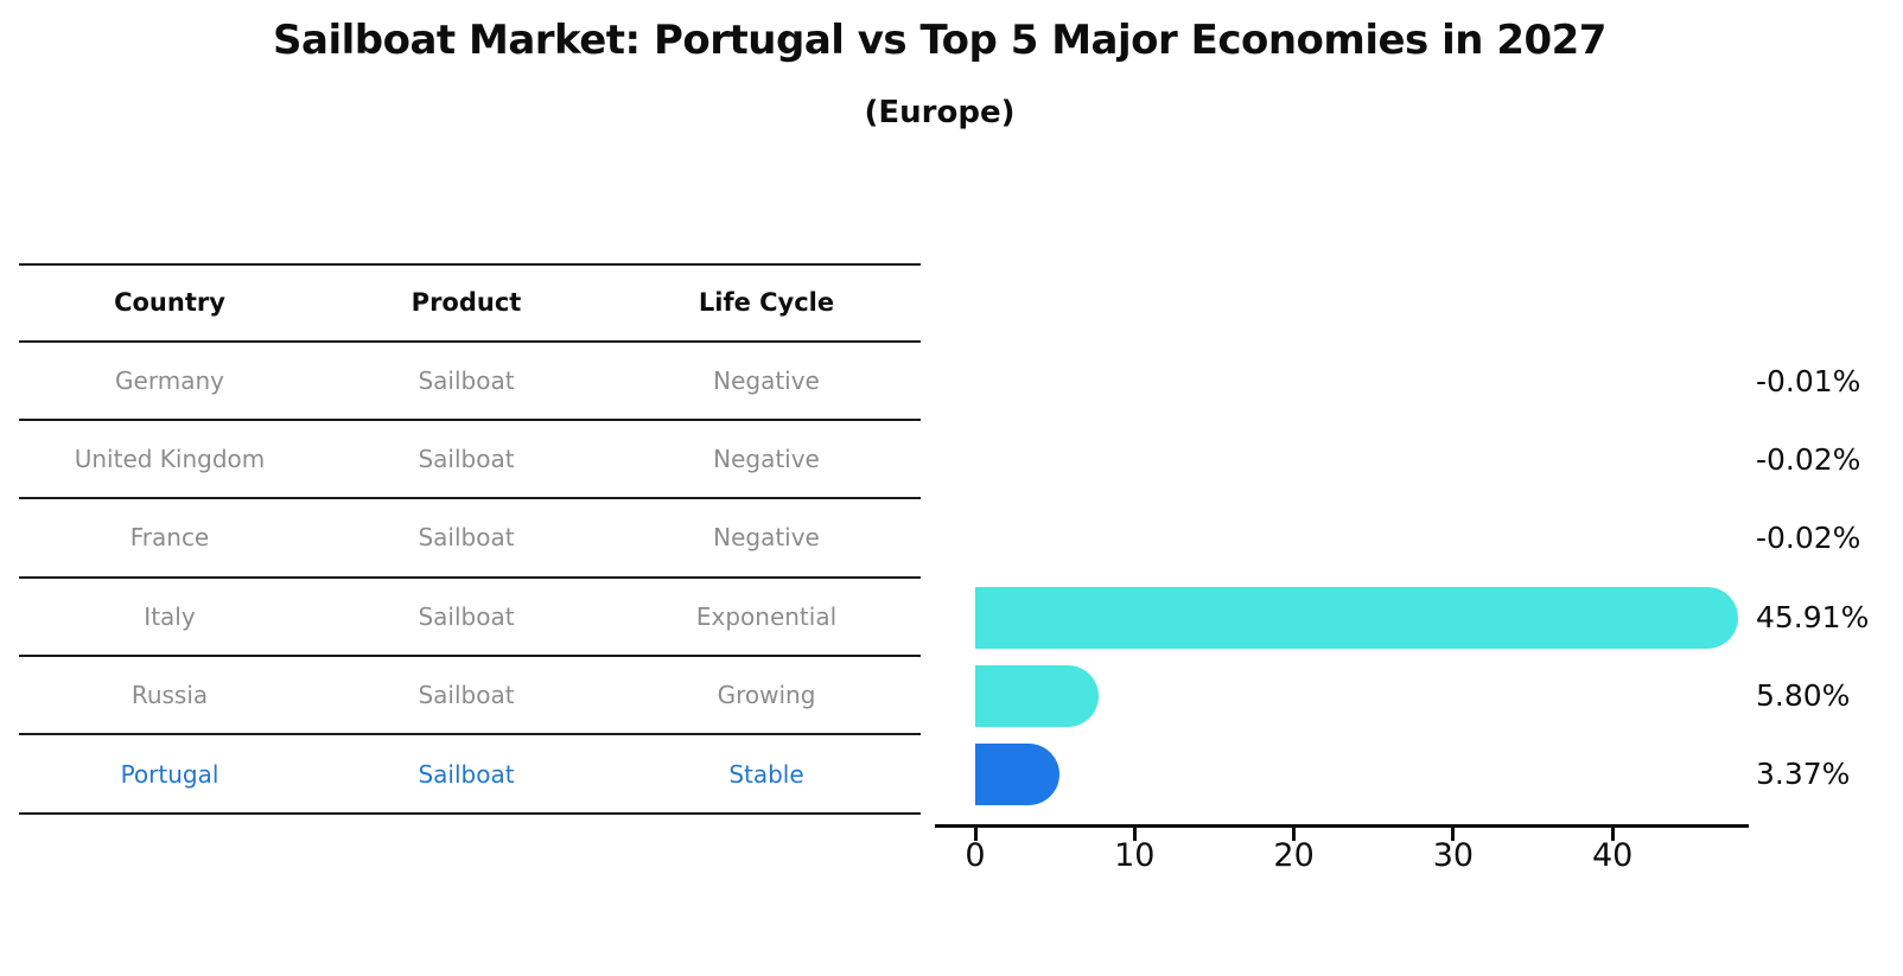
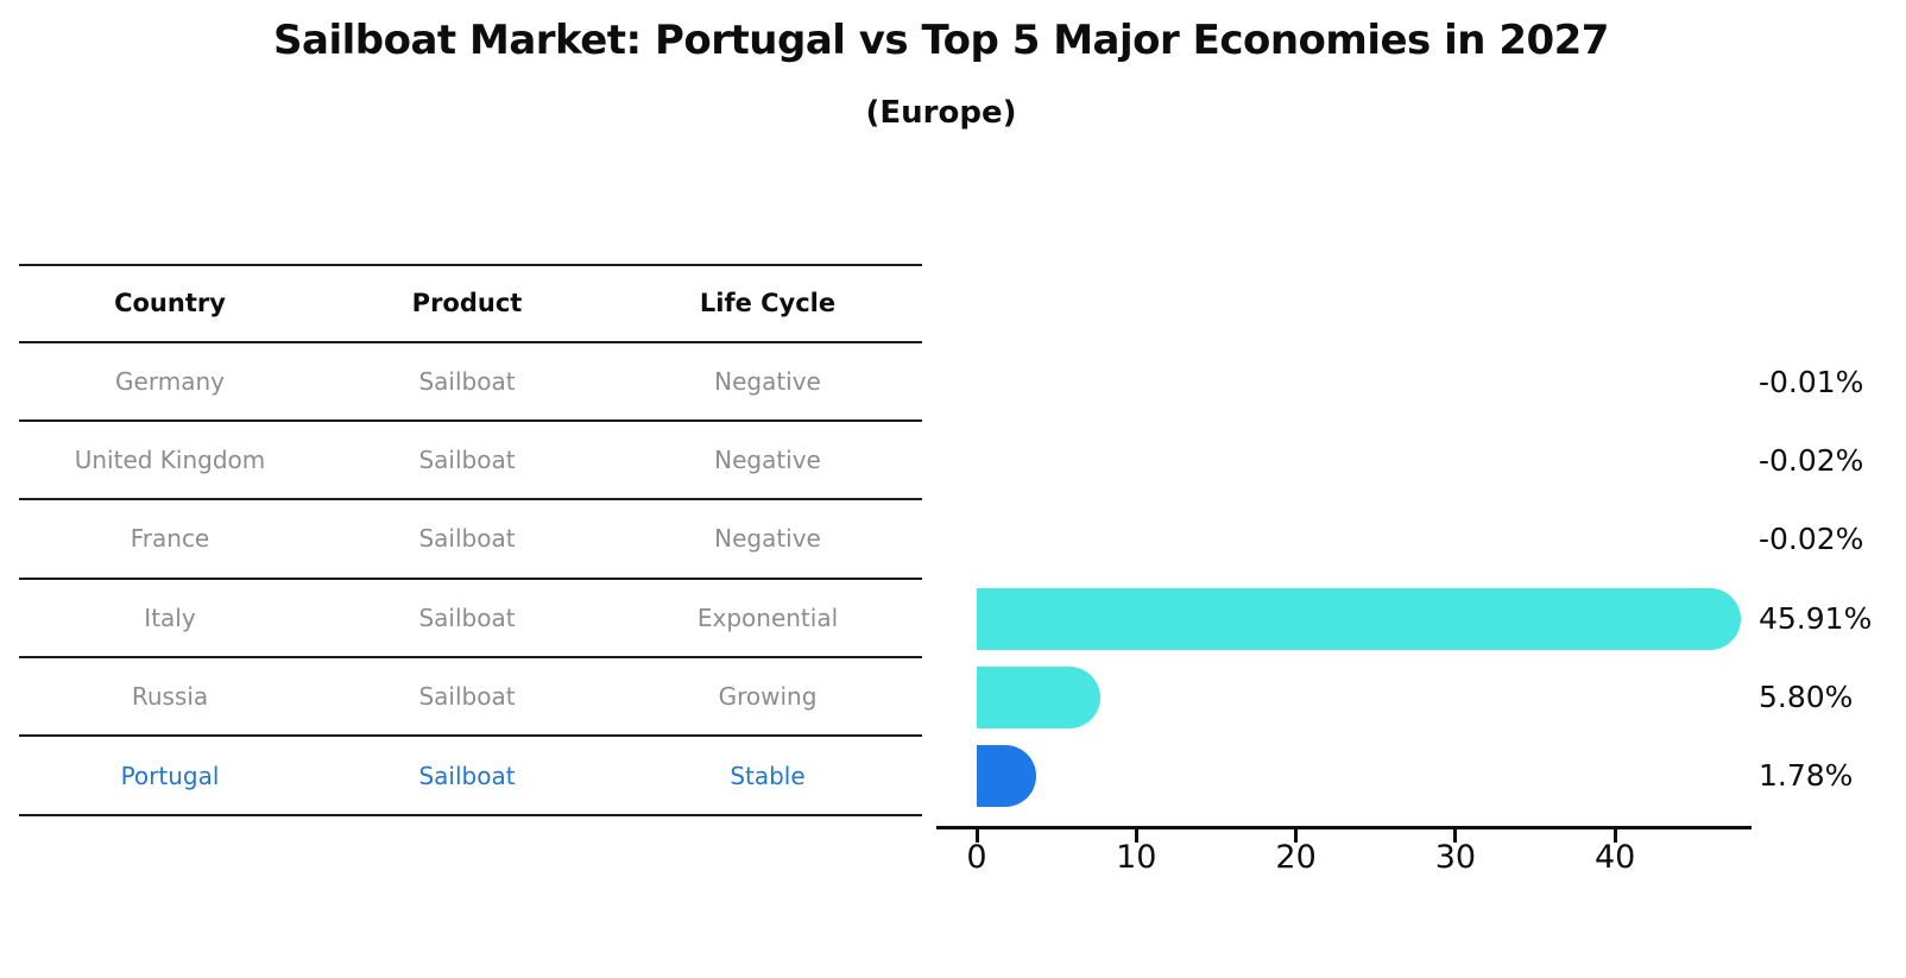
Portugal: 3.37% -> 1.78%
